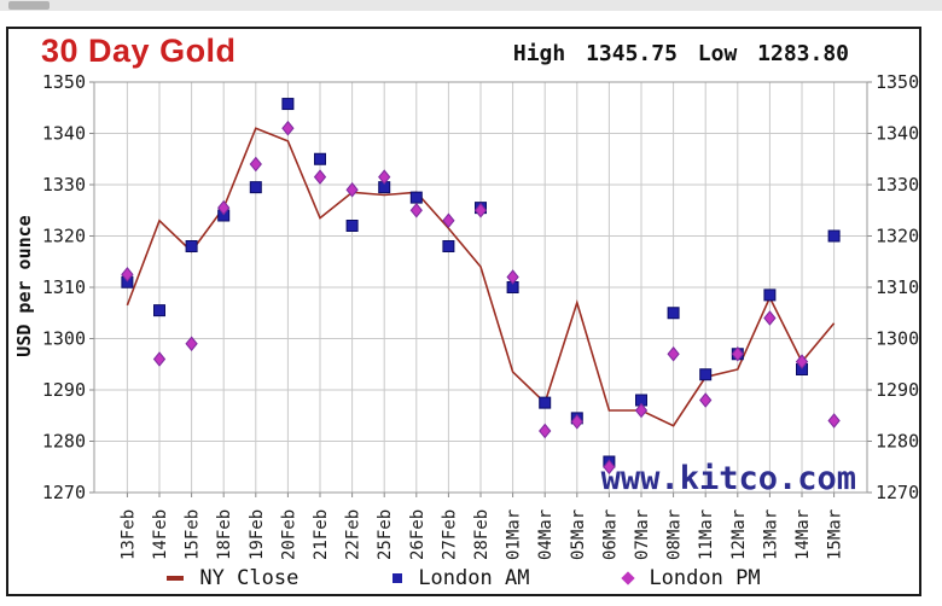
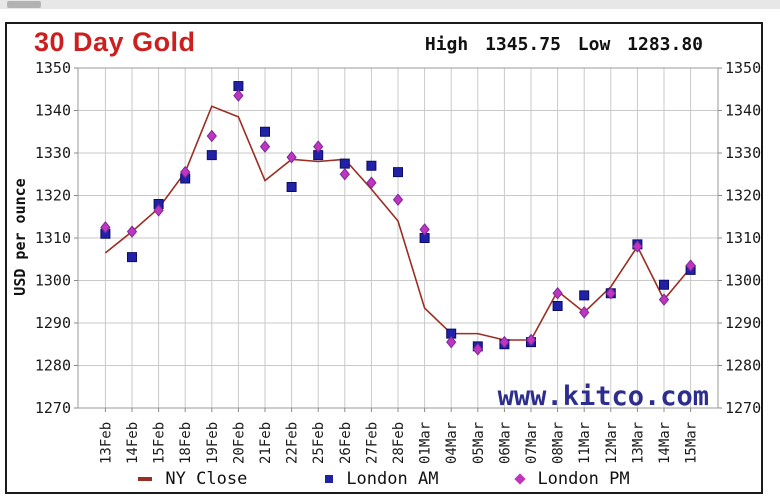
NY Close/14Feb: 1323 -> 1312
London PM/14Feb: 1296 -> 1312
London PM/15Feb: 1299 -> 1316
London PM/20Feb: 1341 -> 1344
London AM/27Feb: 1318 -> 1327
London PM/28Feb: 1325 -> 1319
London PM/04Mar: 1282 -> 1286
NY Close/05Mar: 1307 -> 1288
London AM/06Mar: 1276 -> 1285
London PM/06Mar: 1275 -> 1286
London AM/07Mar: 1288 -> 1286
NY Close/08Mar: 1283 -> 1298
London AM/08Mar: 1305 -> 1294
London AM/11Mar: 1293 -> 1296
London PM/11Mar: 1288 -> 1292
NY Close/12Mar: 1294 -> 1298
London PM/13Mar: 1304 -> 1308
London AM/14Mar: 1294 -> 1299
London AM/15Mar: 1320 -> 1302
London PM/15Mar: 1284 -> 1304
